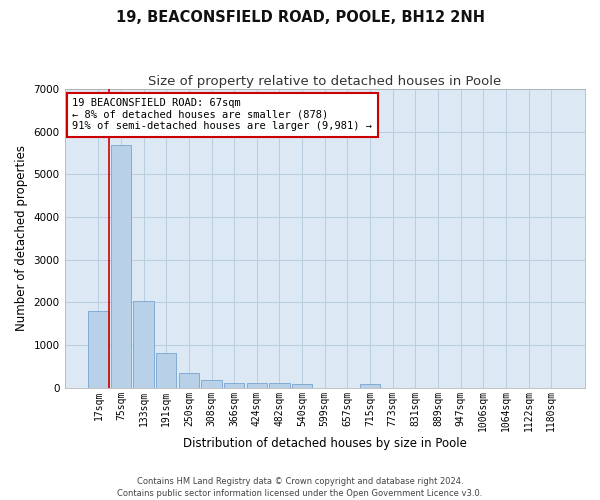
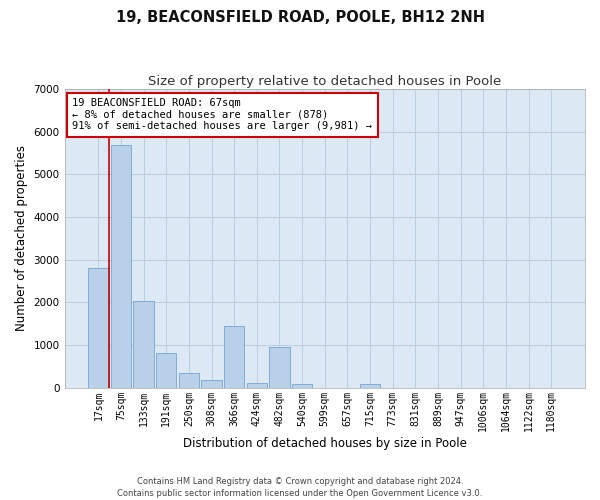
17sqm: 1800 -> 2800
366sqm: 110 -> 1450
482sqm: 100 -> 950
